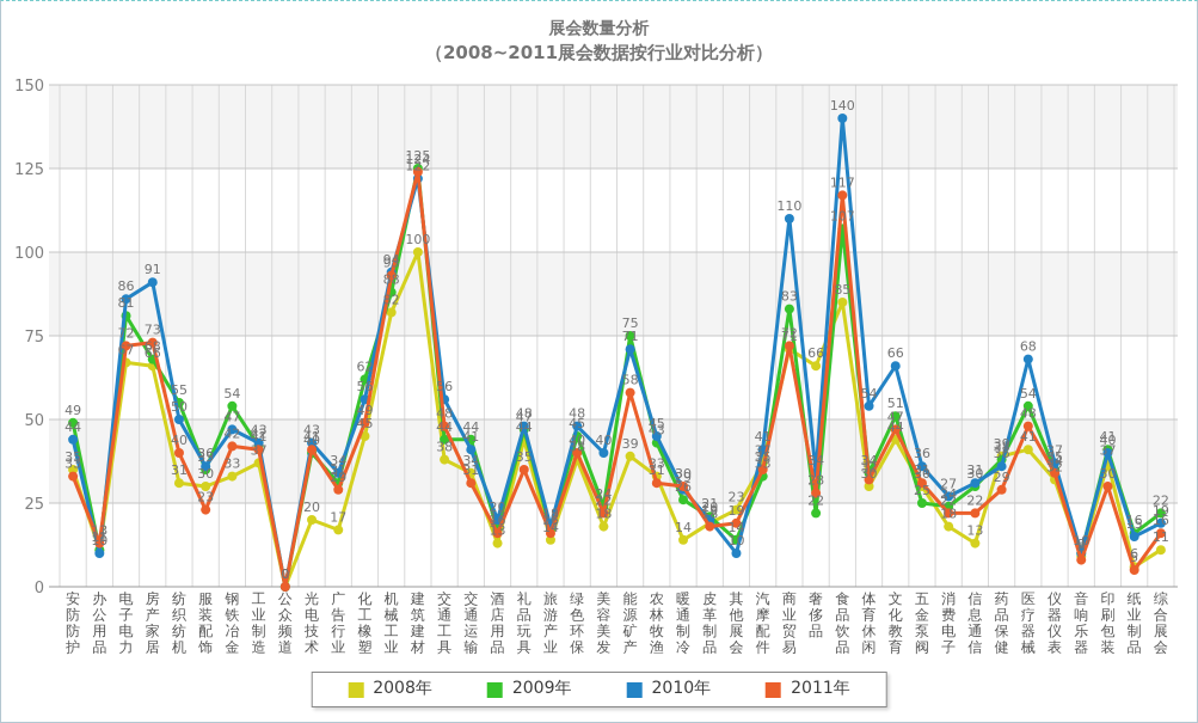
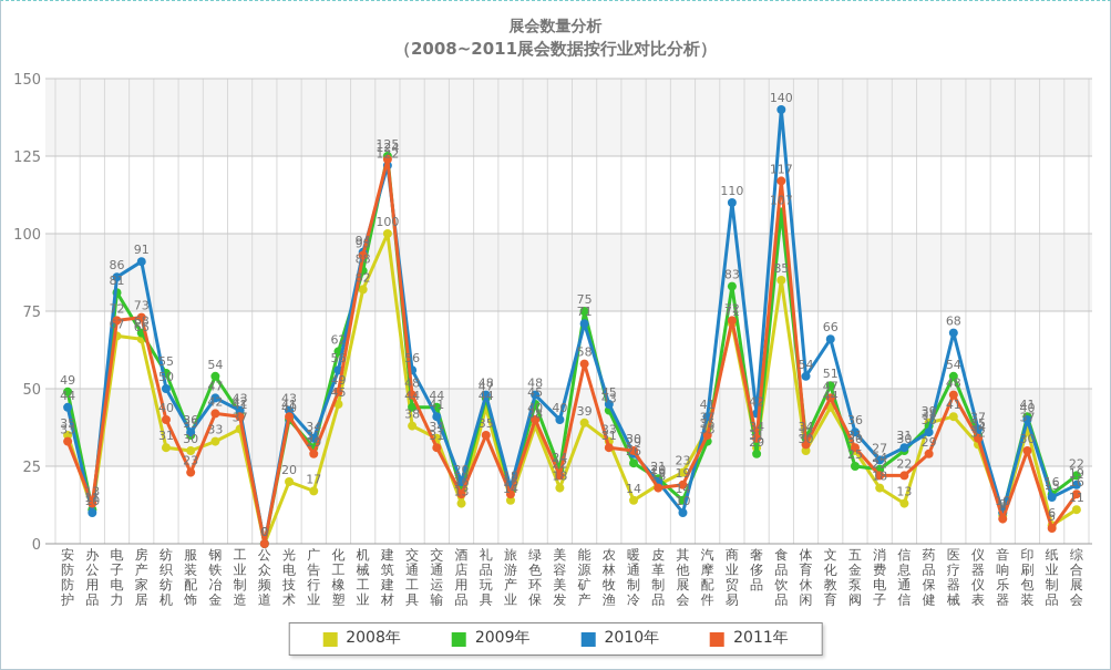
2008年/奢侈品: 66 -> 31
2009年/奢侈品: 22 -> 29
2010年/奢侈品: 34 -> 42
2011年/奢侈品: 28 -> 34
